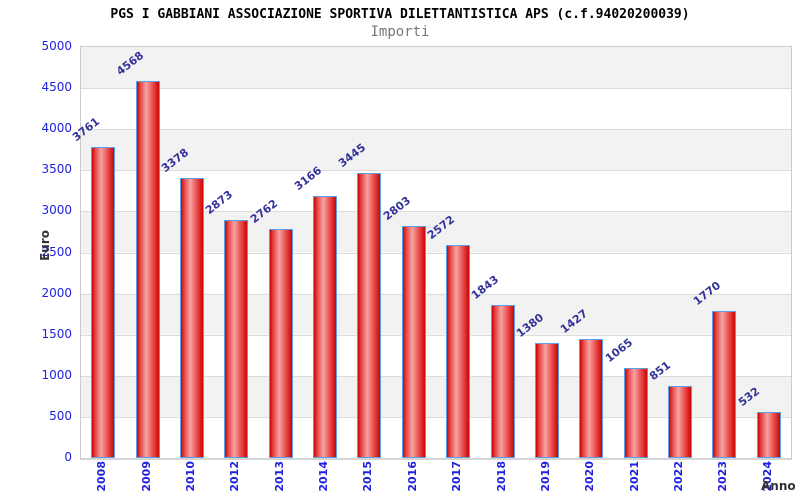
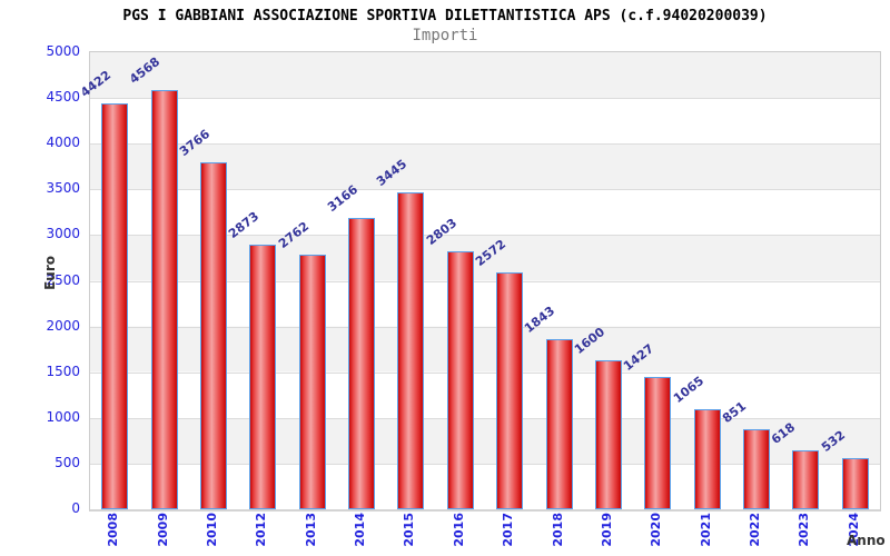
2008: 3761 -> 4422
2010: 3378 -> 3766
2019: 1380 -> 1600
2023: 1770 -> 618
